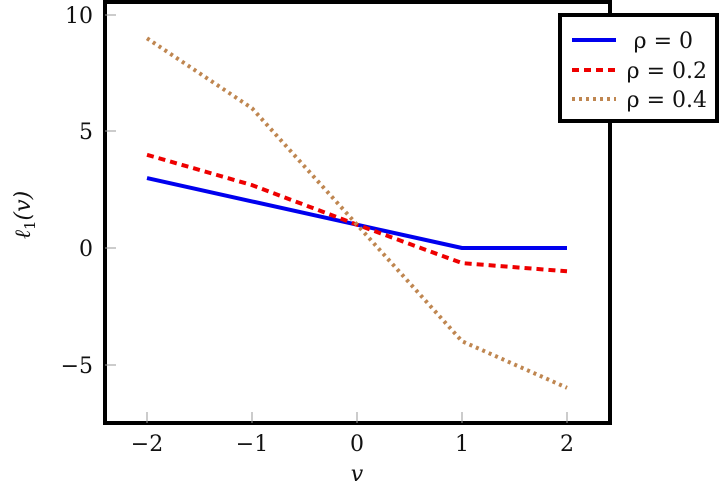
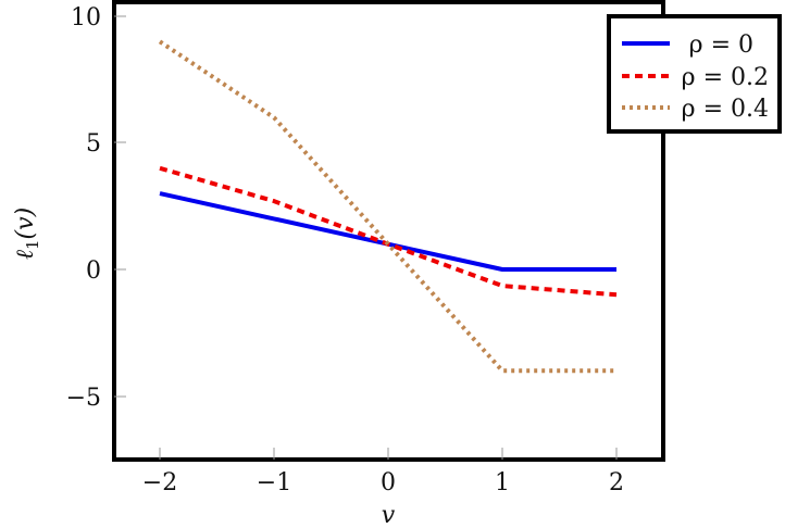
ρ = 0.4/2: -6 -> -4
